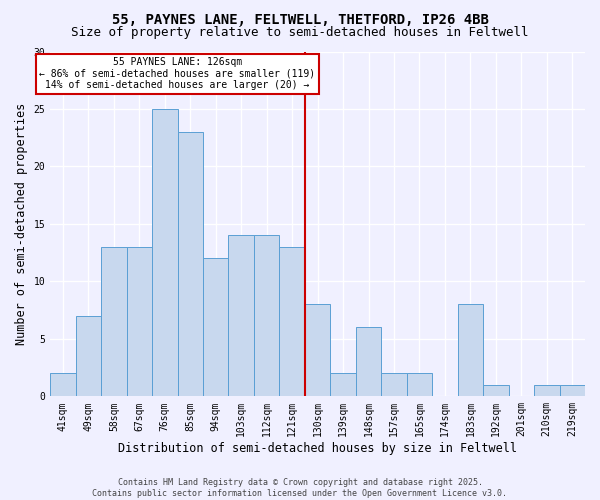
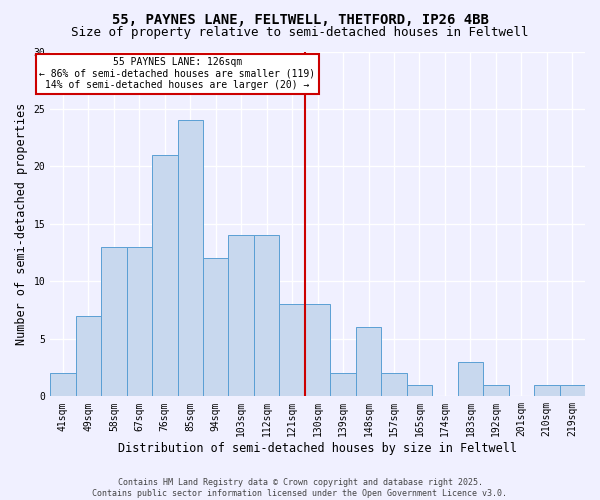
76sqm: 25 -> 21
85sqm: 23 -> 24
121sqm: 13 -> 8
165sqm: 2 -> 1
183sqm: 8 -> 3
